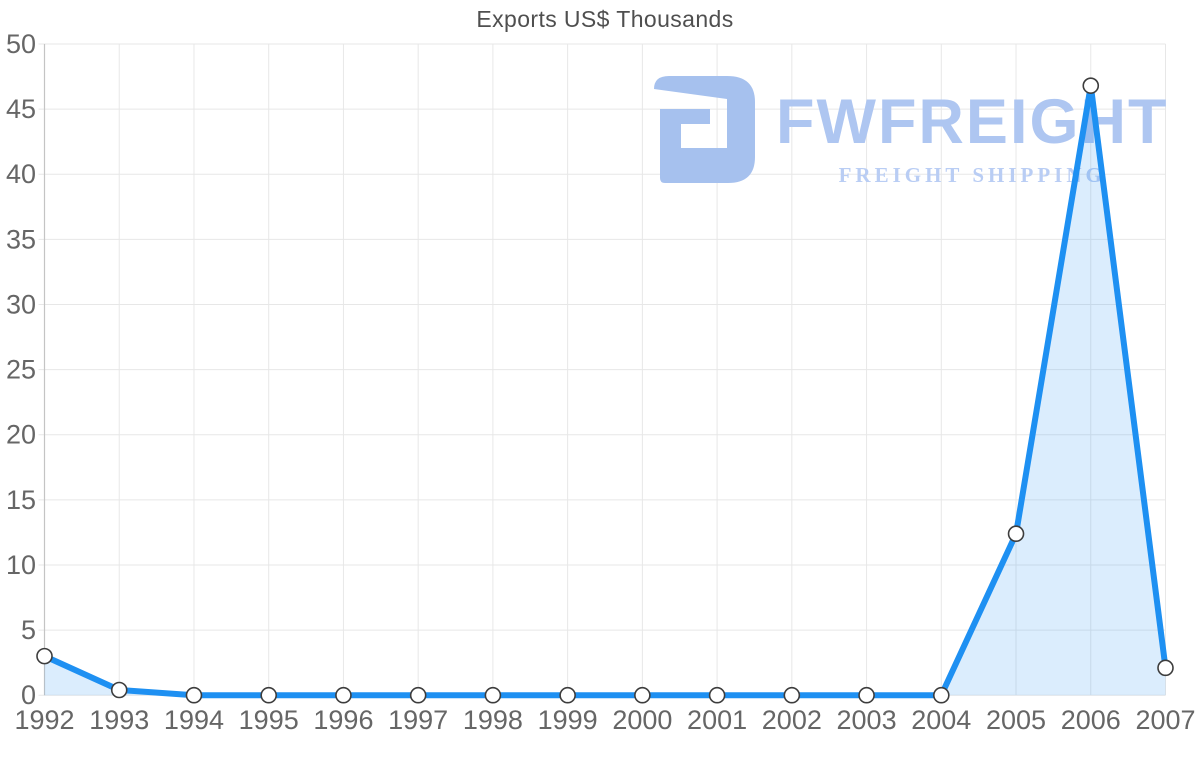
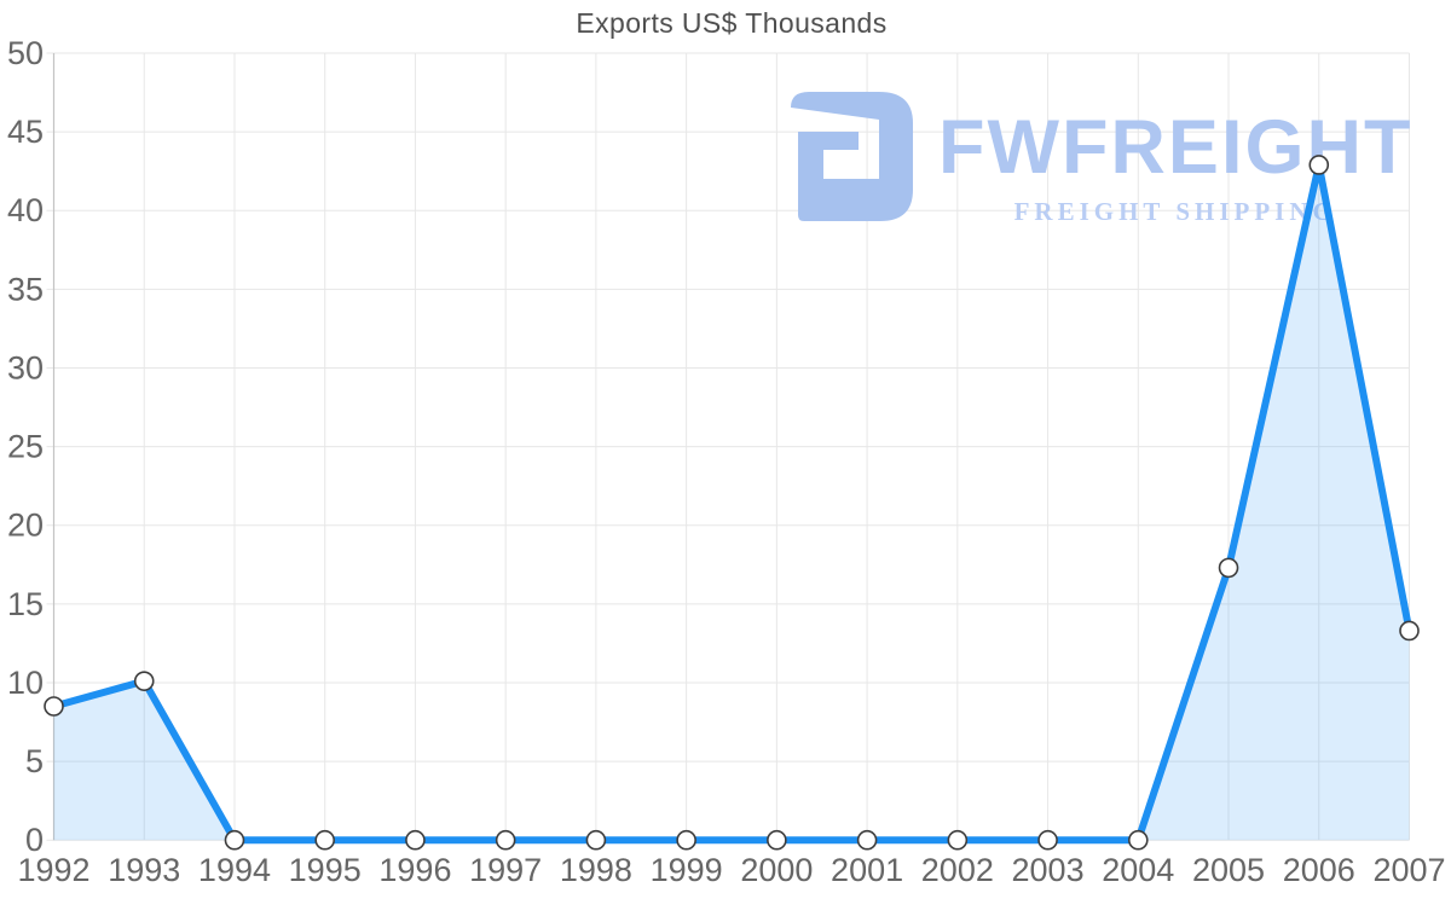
1992: 3.0 -> 8.5
1993: 0.4 -> 10.1
2005: 12.4 -> 17.3
2006: 46.8 -> 42.9
2007: 2.1 -> 13.3
